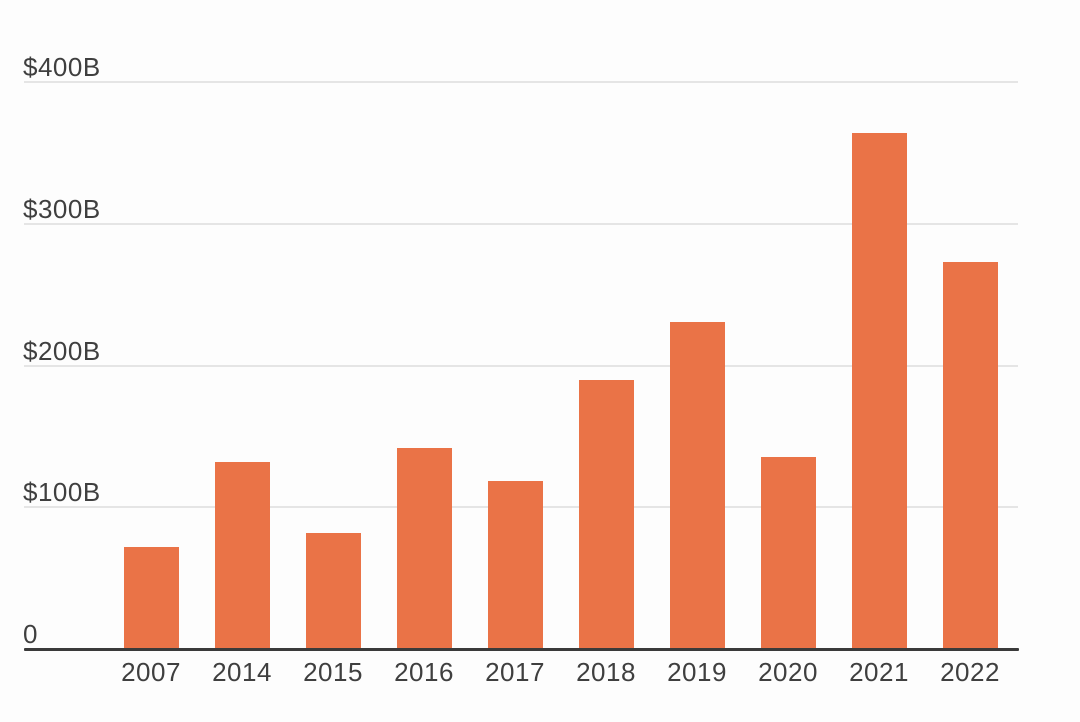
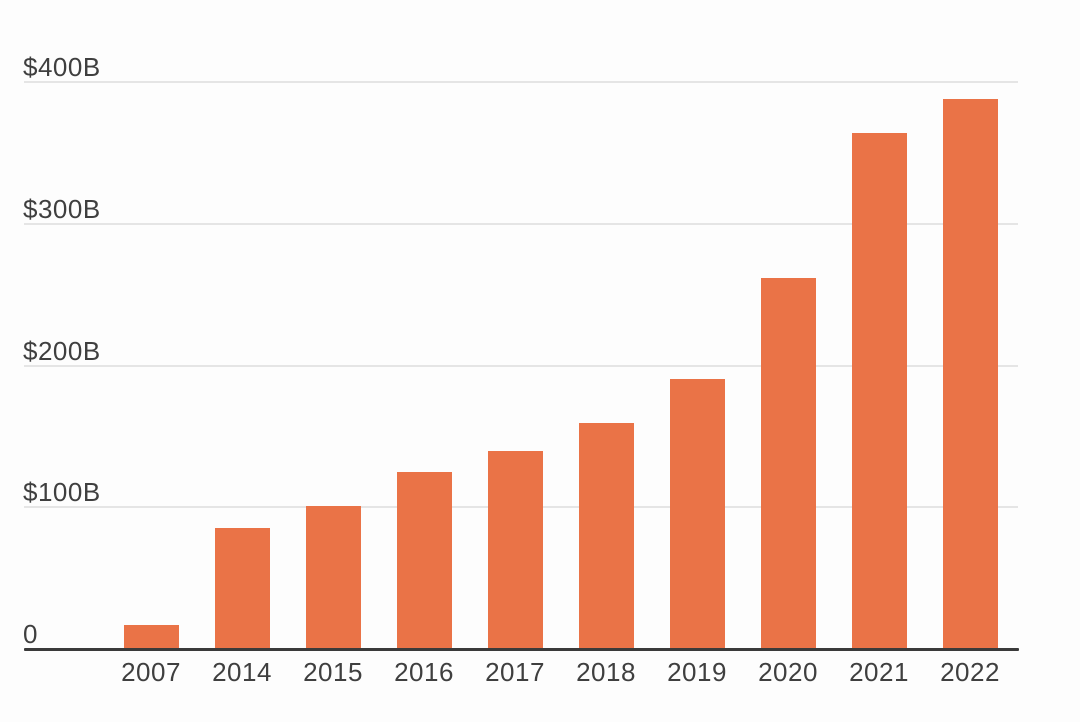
2007: $71B -> $16B
2014: $131B -> $85B
2015: $81B -> $100B
2016: $141B -> $124B
2017: $118B -> $139B
2018: $189B -> $159B
2019: $230B -> $190B
2020: $135B -> $261B
2022: $272B -> $387B
